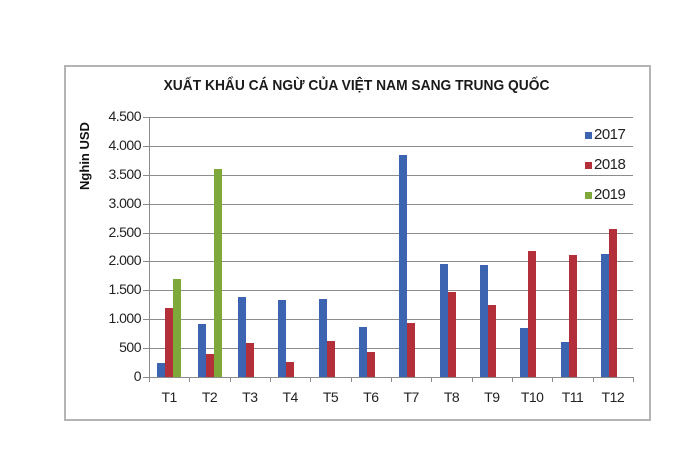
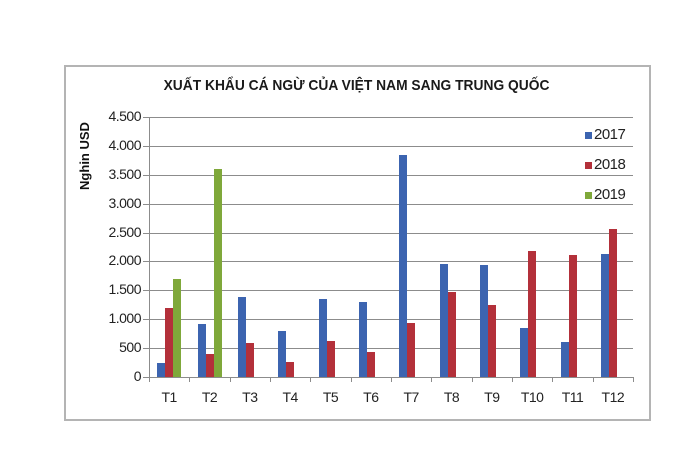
2017/T4: 1300 -> 800
2017/T6: 900 -> 1300
